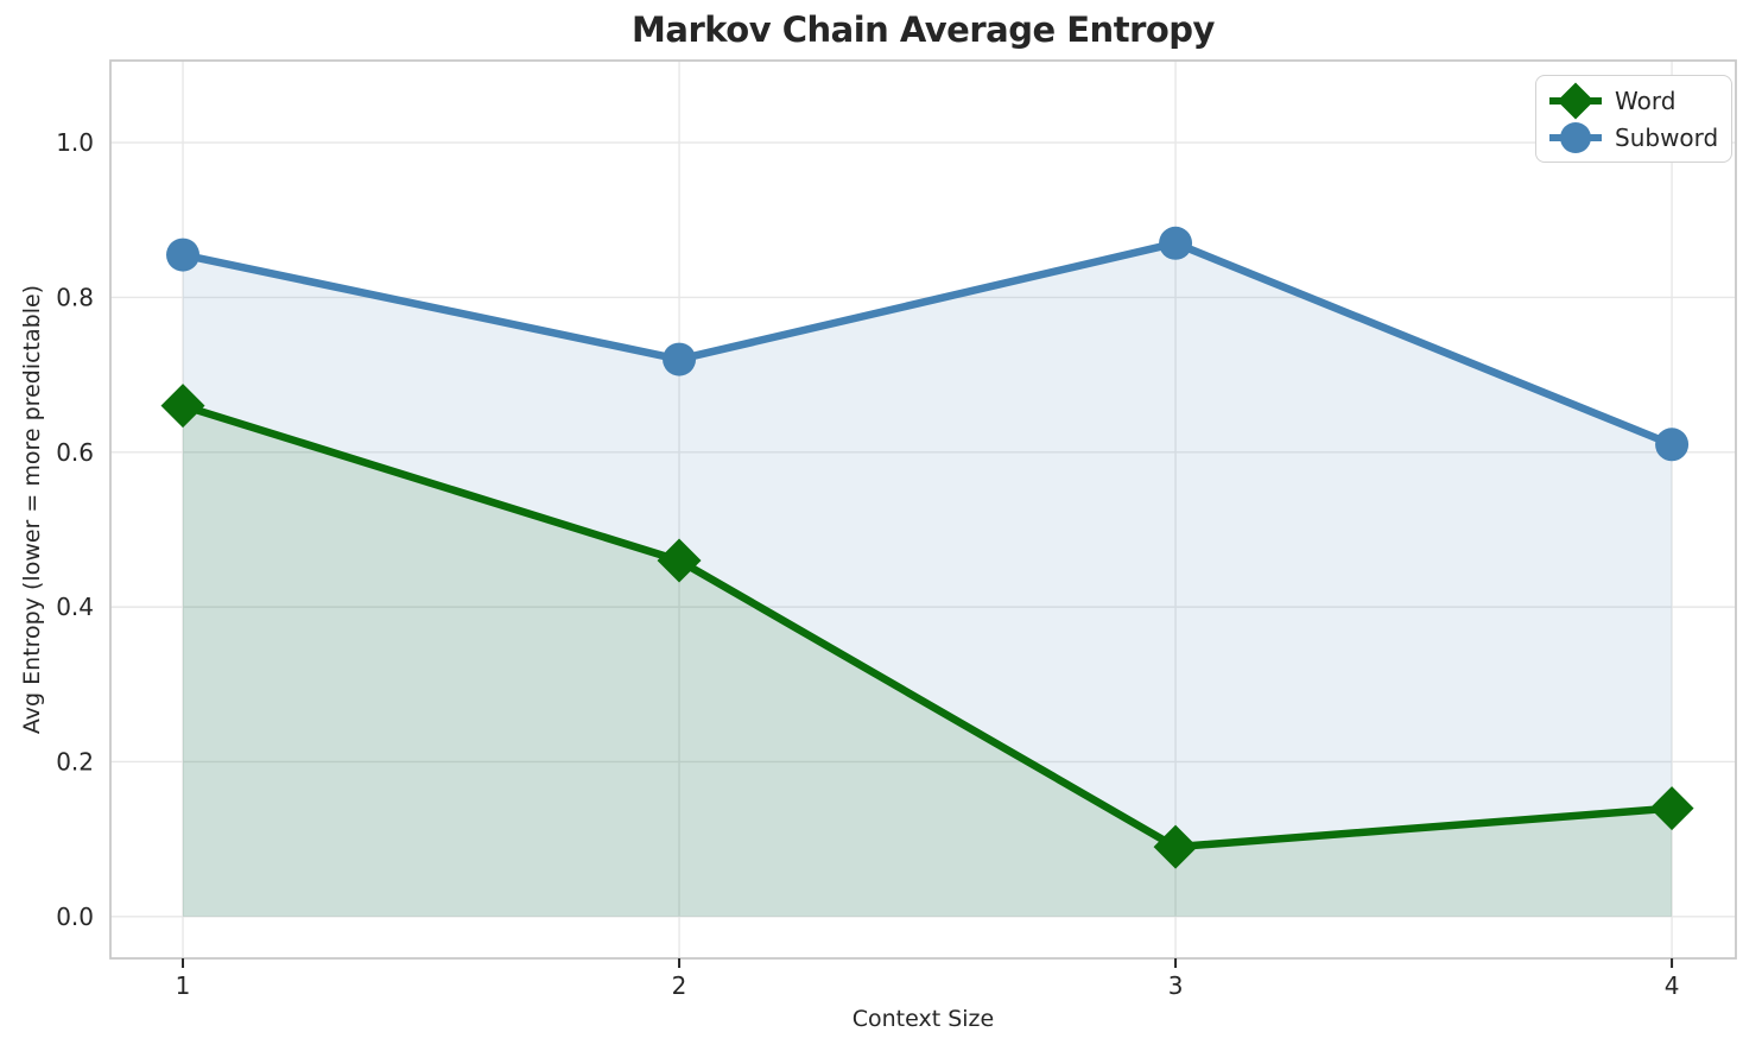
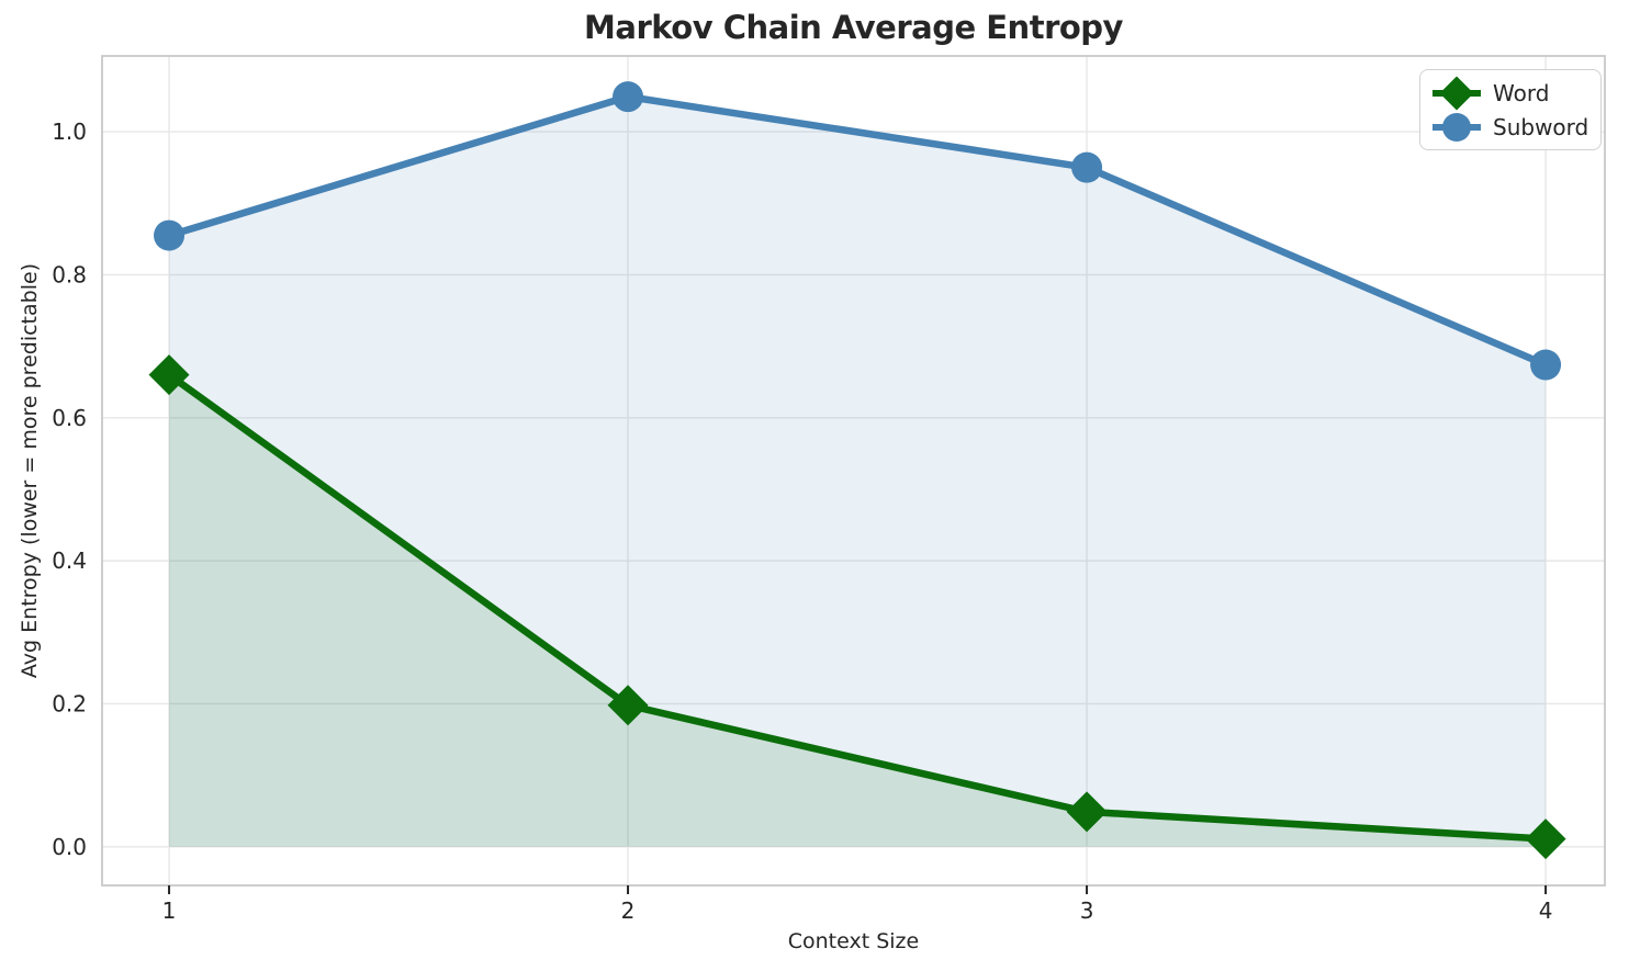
Word/2: 0.46 -> 0.20
Subword/2: 0.72 -> 1.05
Word/3: 0.09 -> 0.05
Subword/3: 0.87 -> 0.95
Word/4: 0.14 -> 0.01
Subword/4: 0.61 -> 0.67
